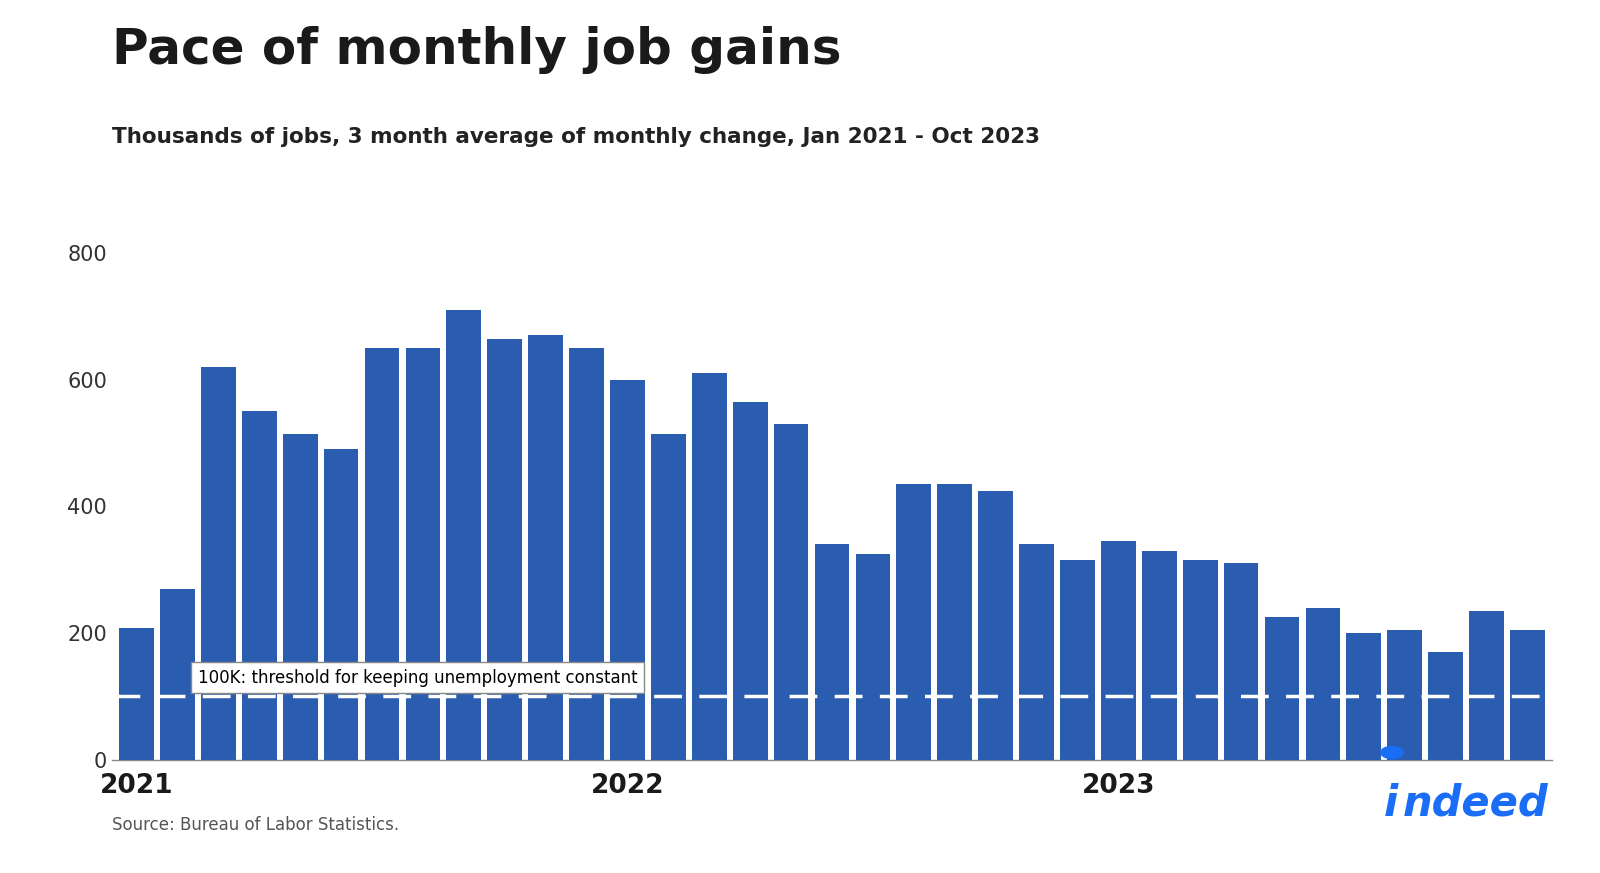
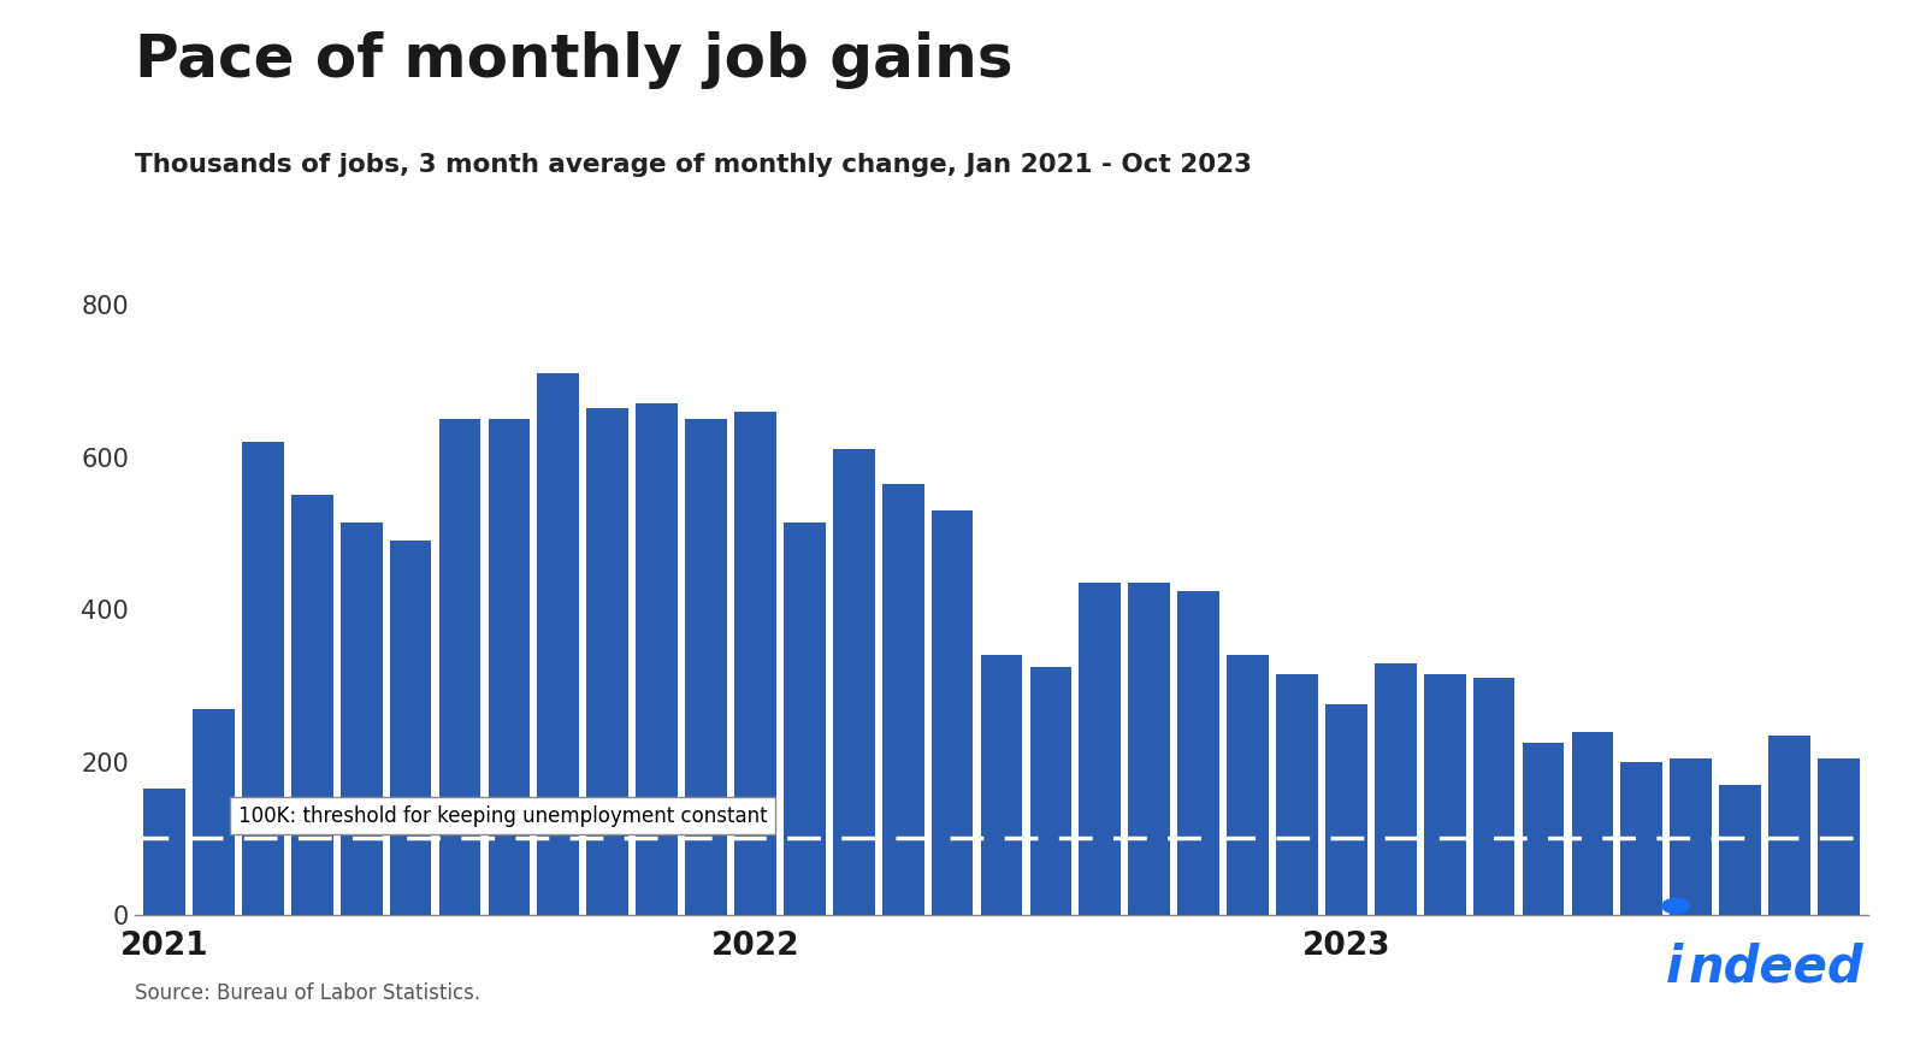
2021: 208 -> 165
2022: 600 -> 660
2023: 346 -> 275
